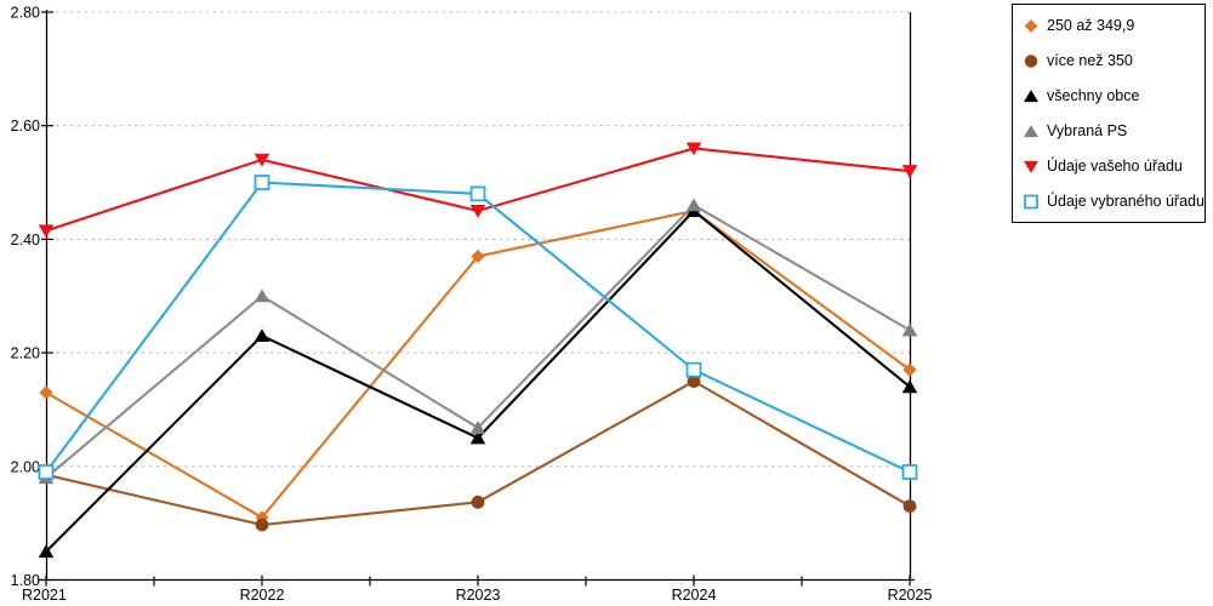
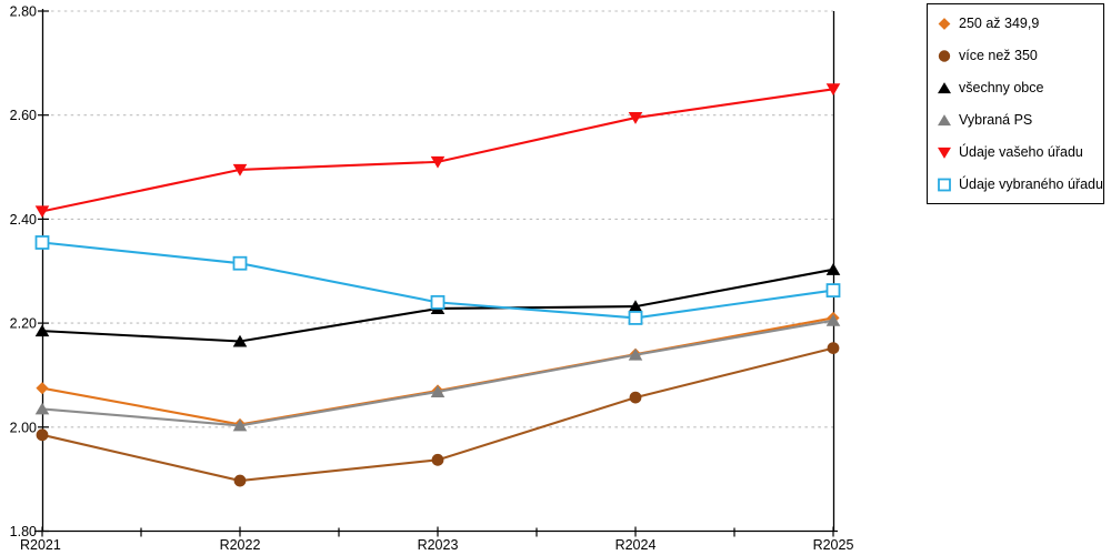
250 až 349,9/R2021: 2.13 -> 2.08
všechny obce/R2021: 1.85 -> 2.19
Vybraná PS/R2021: 1.98 -> 2.04
Údaje vybraného úřadu/R2021: 1.99 -> 2.35
250 až 349,9/R2022: 1.91 -> 2.00
všechny obce/R2022: 2.23 -> 2.17
Vybraná PS/R2022: 2.30 -> 2.00
Údaje vašeho úřadu/R2022: 2.54 -> 2.50
Údaje vybraného úřadu/R2022: 2.50 -> 2.31
250 až 349,9/R2023: 2.37 -> 2.07
všechny obce/R2023: 2.05 -> 2.23
Údaje vašeho úřadu/R2023: 2.45 -> 2.51
Údaje vybraného úřadu/R2023: 2.48 -> 2.24
250 až 349,9/R2024: 2.45 -> 2.14
více než 350/R2024: 2.15 -> 2.06
všechny obce/R2024: 2.45 -> 2.23
Vybraná PS/R2024: 2.46 -> 2.14
Údaje vašeho úřadu/R2024: 2.56 -> 2.60
Údaje vybraného úřadu/R2024: 2.17 -> 2.21
250 až 349,9/R2025: 2.17 -> 2.21
více než 350/R2025: 1.93 -> 2.15
všechny obce/R2025: 2.14 -> 2.30
Vybraná PS/R2025: 2.24 -> 2.21
Údaje vašeho úřadu/R2025: 2.52 -> 2.65
Údaje vybraného úřadu/R2025: 1.99 -> 2.26
